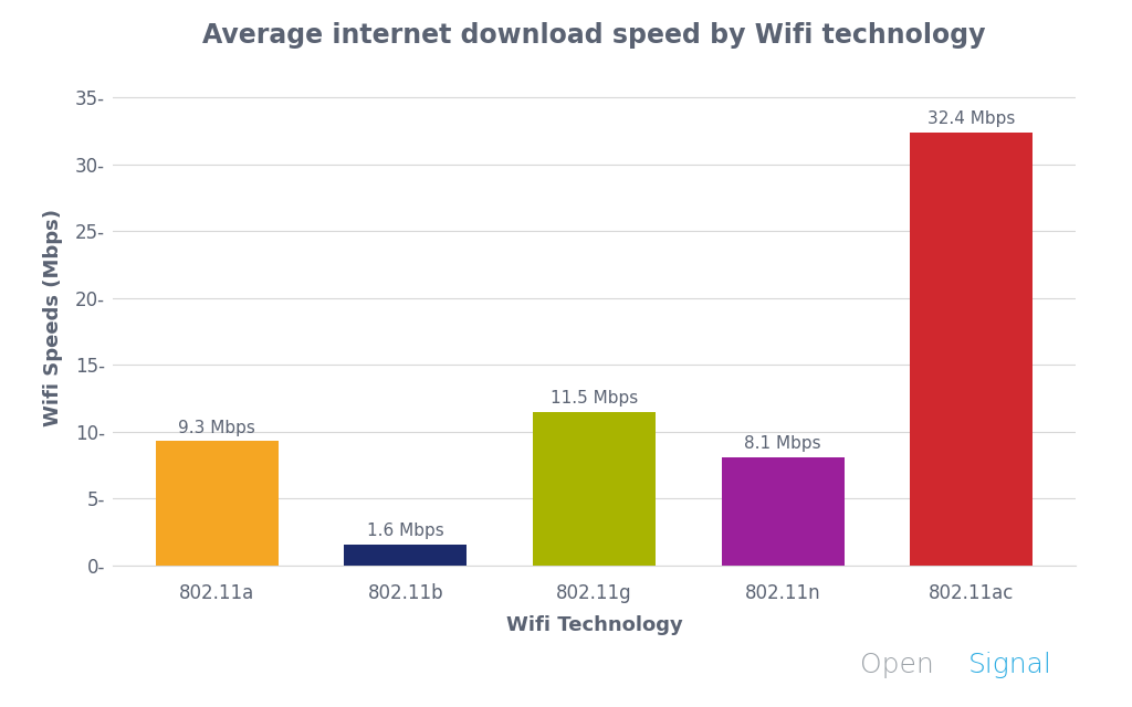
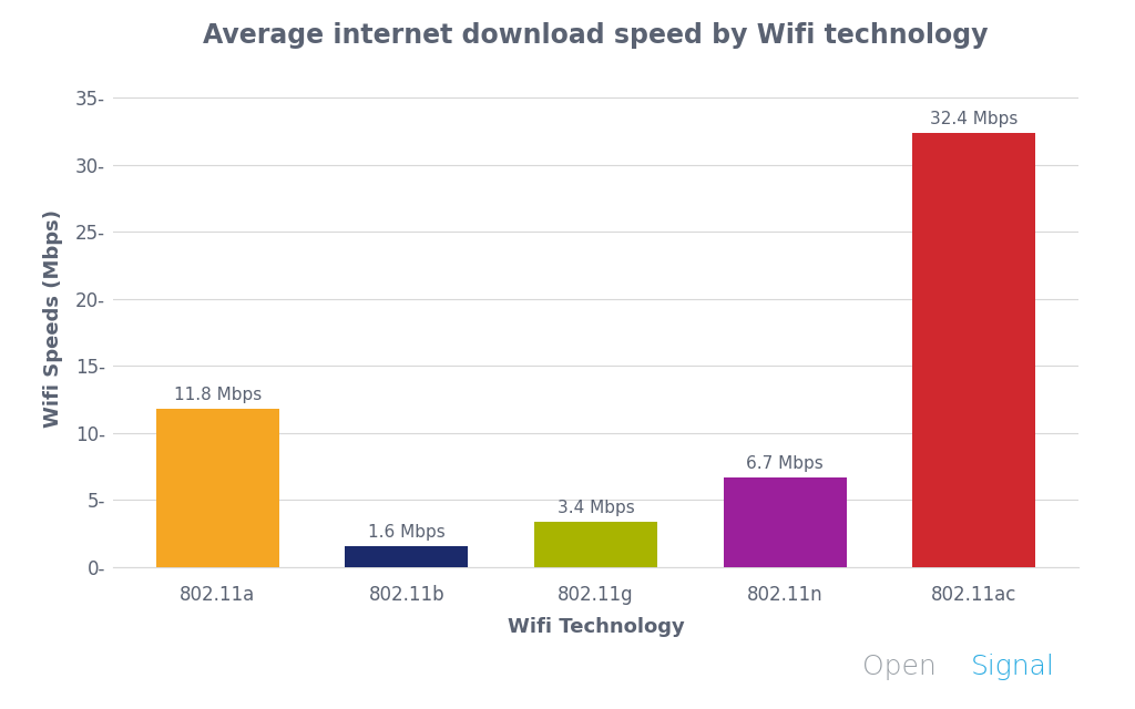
802.11a: 9.3 -> 11.8
802.11g: 11.5 -> 3.4
802.11n: 8.1 -> 6.7
